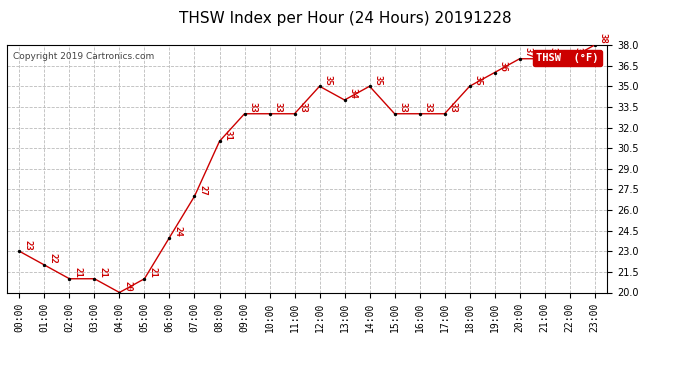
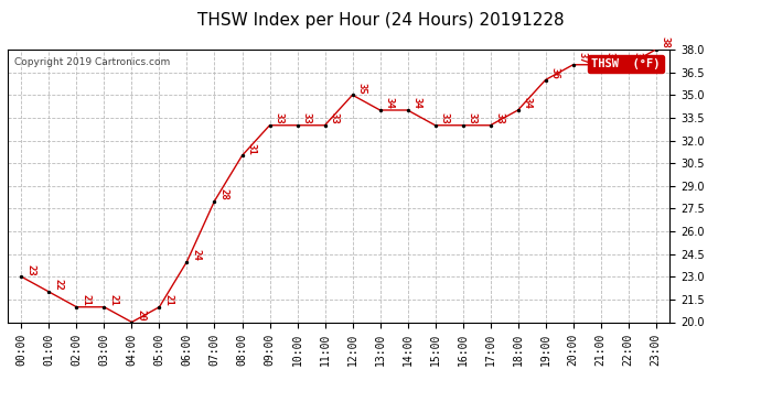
07:00: 27 -> 28
14:00: 35 -> 34
18:00: 35 -> 34
